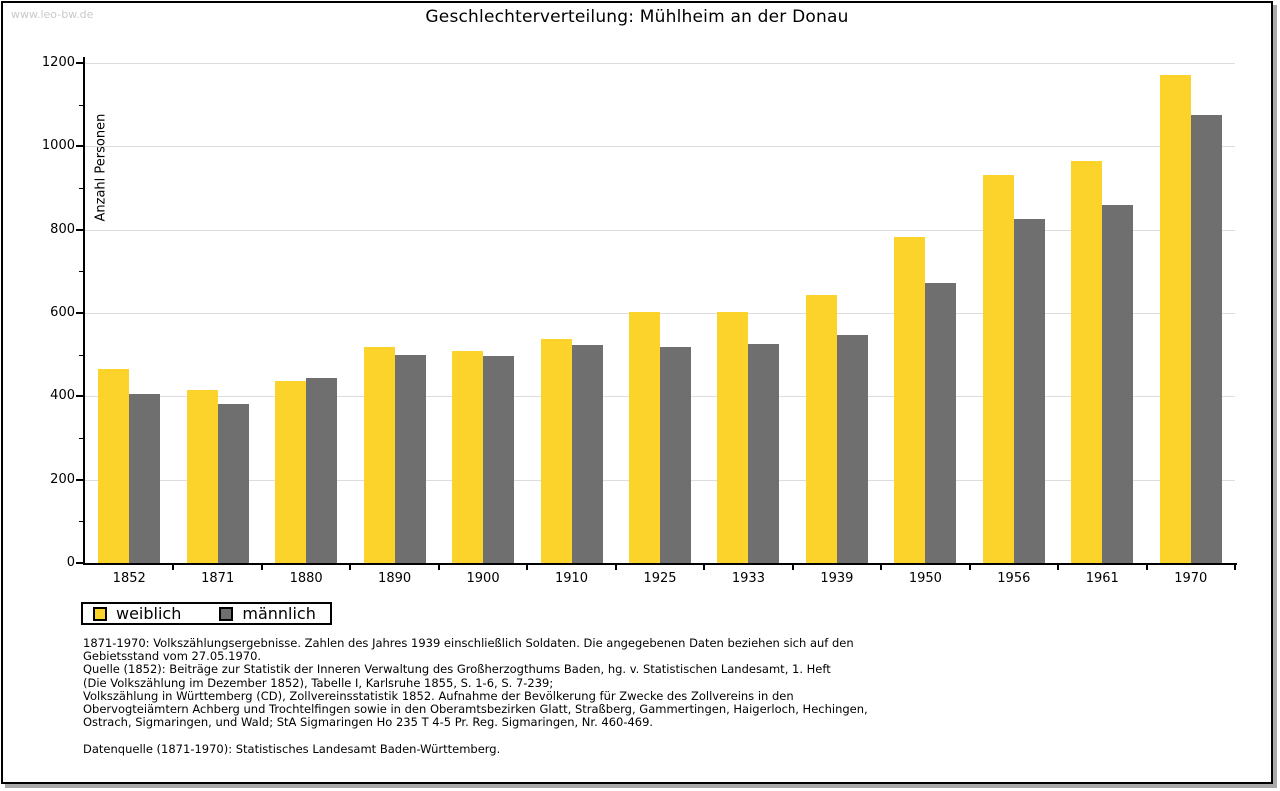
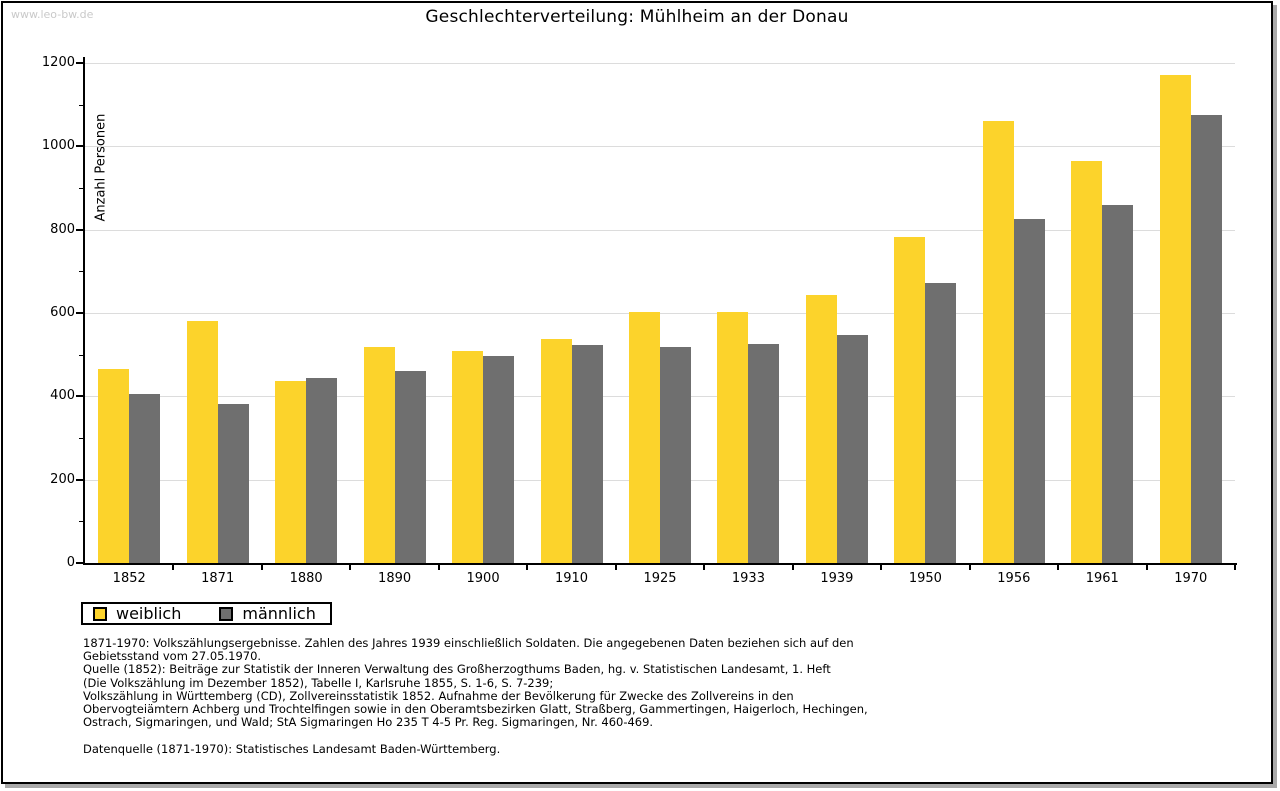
weiblich/1871: 420 -> 580
männlich/1890: 500 -> 460
weiblich/1956: 930 -> 1060
